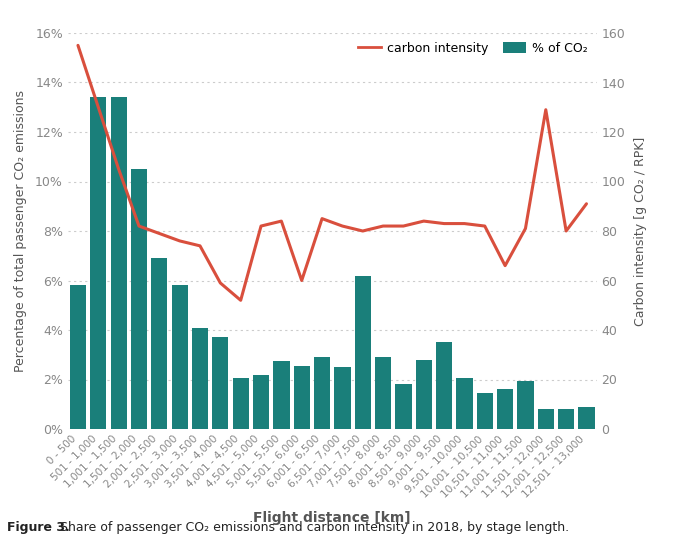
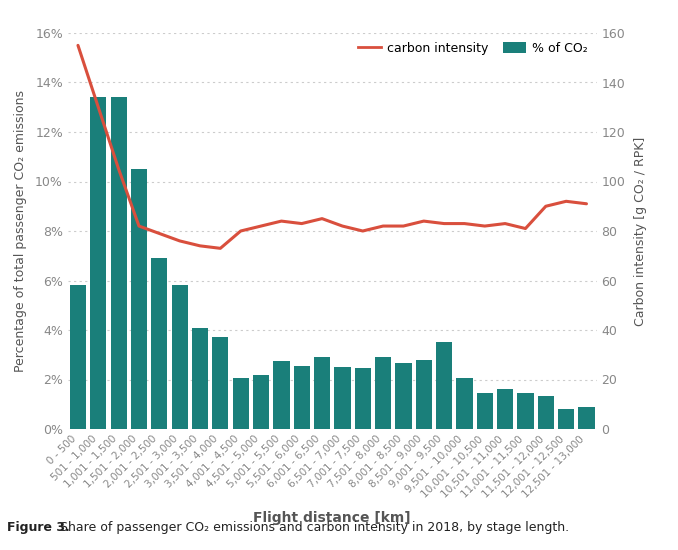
carbon intensity/3,501 - 4,000: 59 -> 73
carbon intensity/4,001 - 4,500: 52 -> 80
carbon intensity/5,501 - 6,000: 60 -> 83
% of CO₂/7,001 - 7,500: 6.20% -> 2.45%
% of CO₂/8,001 - 8,500: 1.80% -> 2.65%
carbon intensity/10,501 - 11,000: 66 -> 83
% of CO₂/11,001 - 11,500: 1.95% -> 1.45%
% of CO₂/11,501 - 12,000: 0.80% -> 1.35%
carbon intensity/11,501 - 12,000: 129 -> 90
carbon intensity/12,001 - 12,500: 80 -> 92
